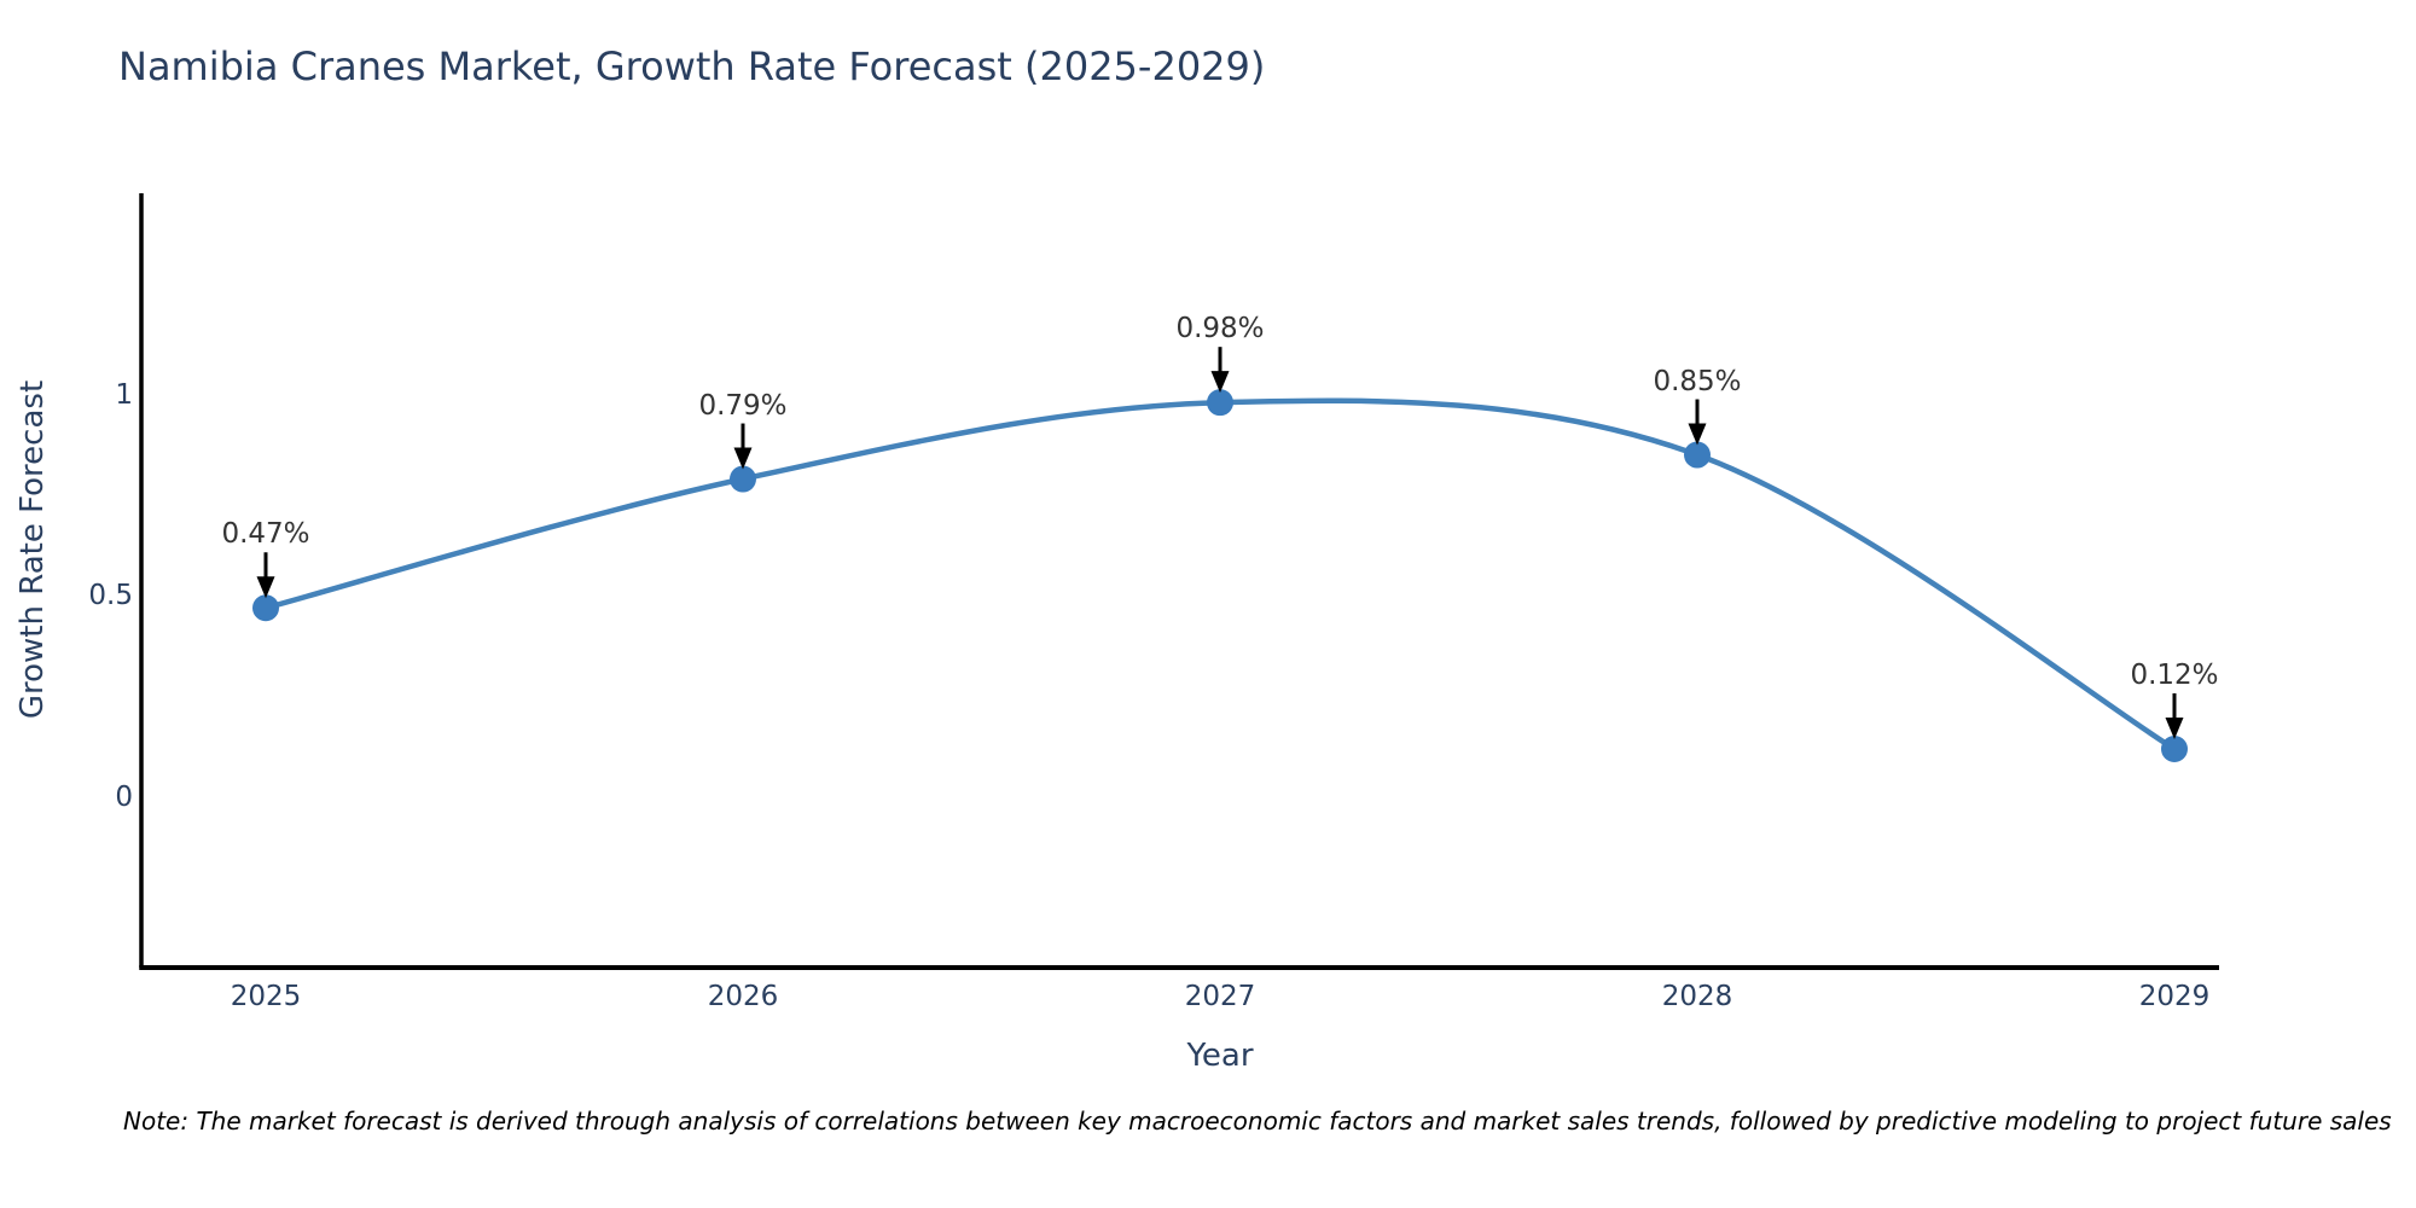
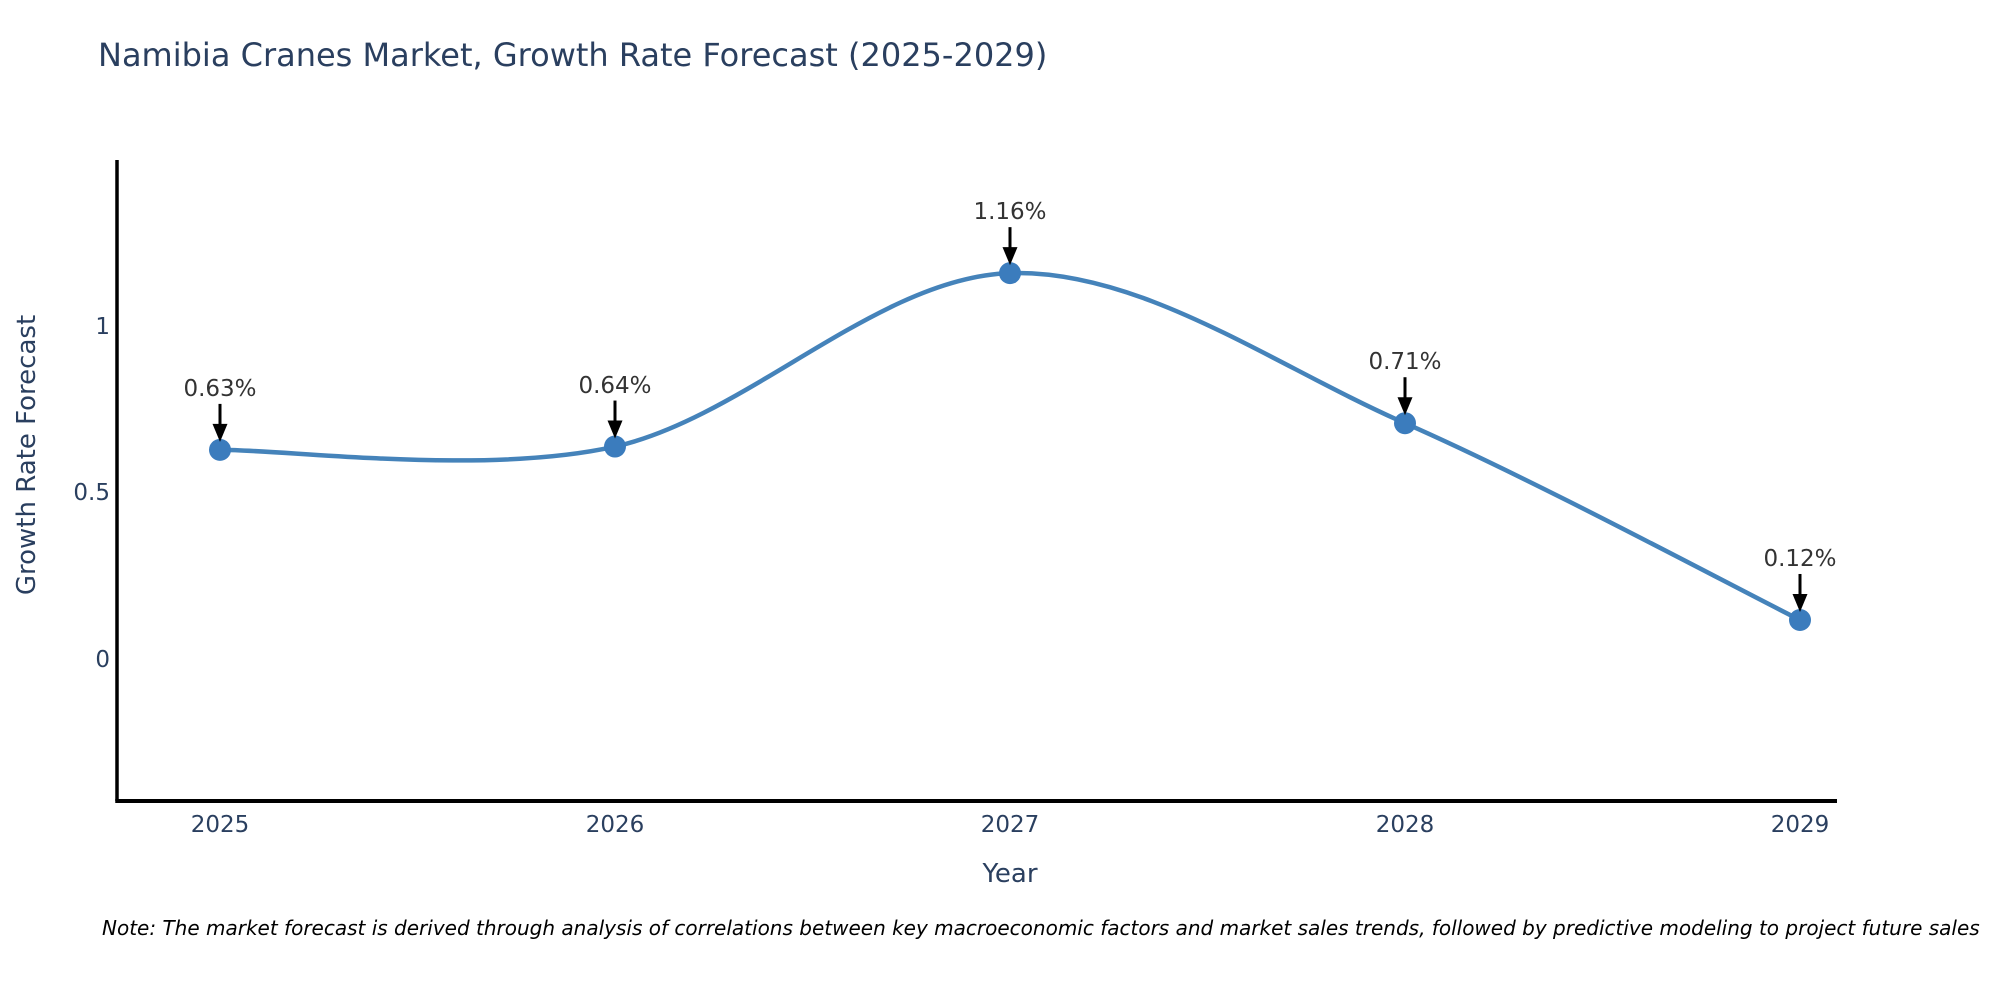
2025: 0.47% -> 0.63%
2026: 0.79% -> 0.64%
2027: 0.98% -> 1.16%
2028: 0.85% -> 0.71%
